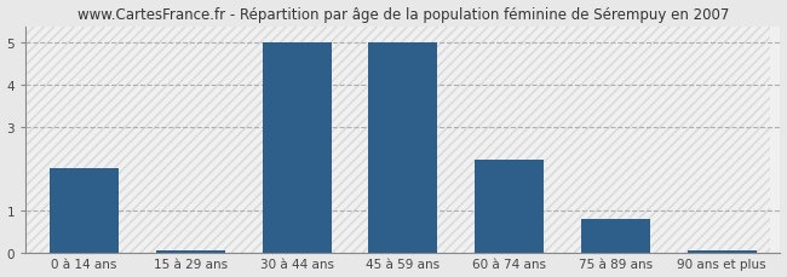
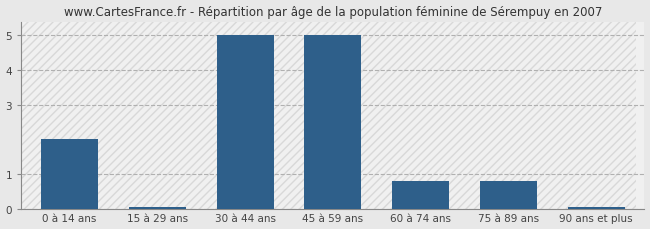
60 à 74 ans: 2.20 -> 0.80
